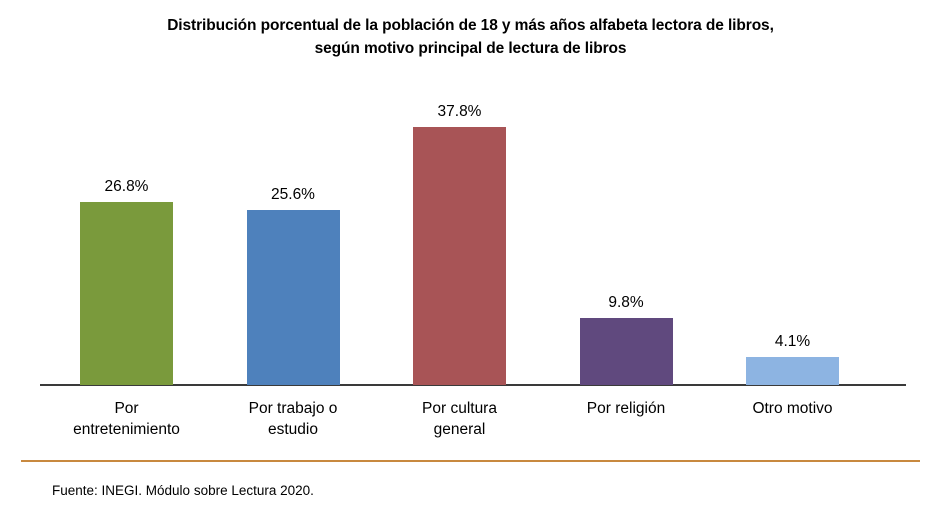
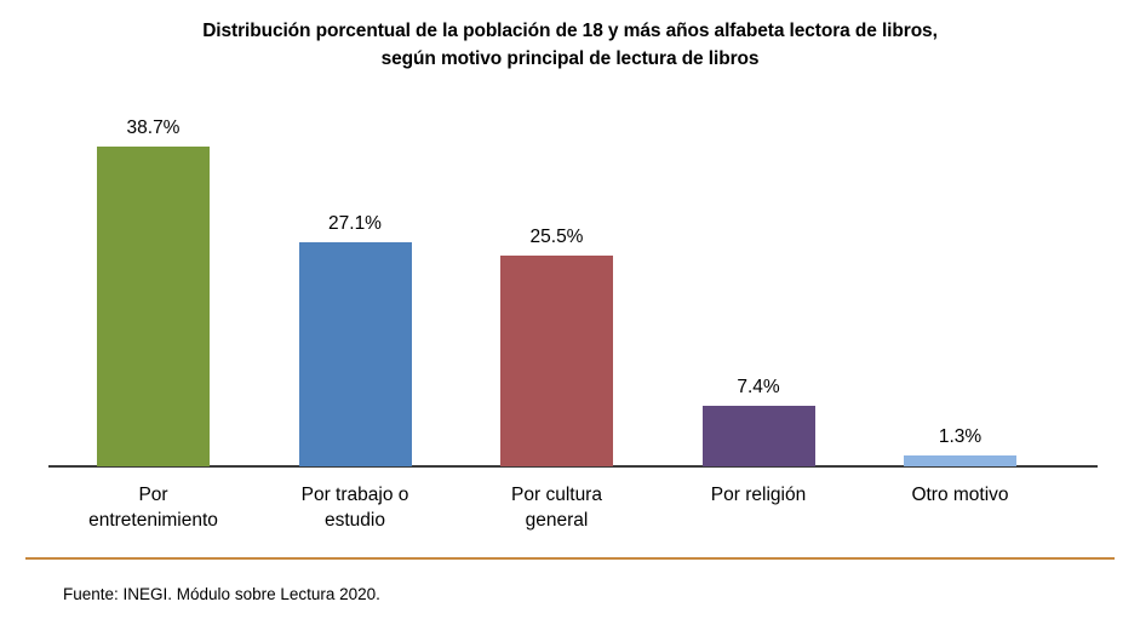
Por entretenimiento: 26.8% -> 38.7%
Por trabajo o estudio: 25.6% -> 27.1%
Por cultura general: 37.8% -> 25.5%
Por religión: 9.8% -> 7.4%
Otro motivo: 4.1% -> 1.3%
